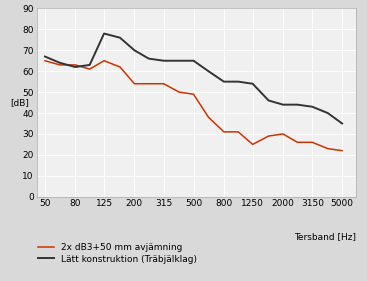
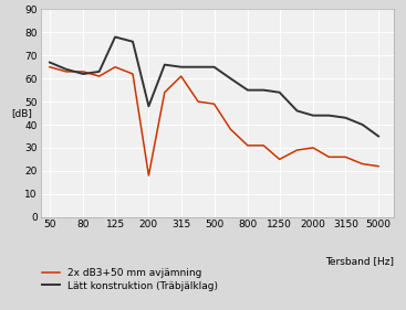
2x dB3+50 mm avjämning/200: 54 -> 18
Lätt konstruktion (Träbjälklag)/200: 70 -> 48
2x dB3+50 mm avjämning/315: 54 -> 61
